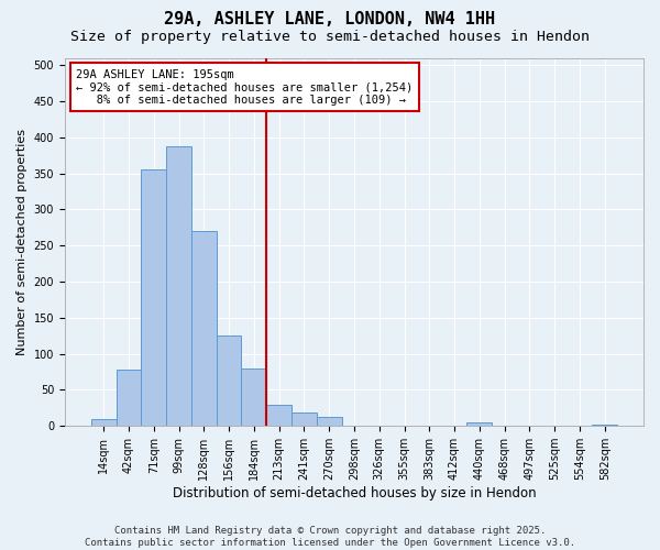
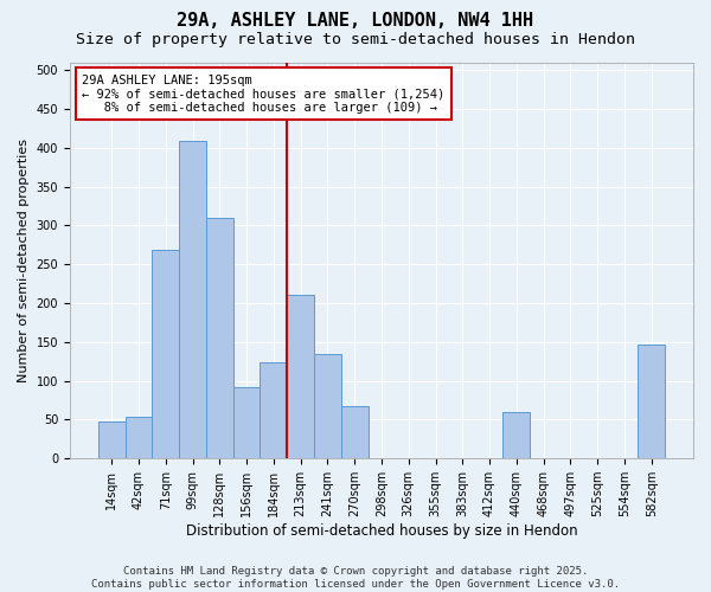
14sqm: 10 -> 48
42sqm: 78 -> 54
71sqm: 355 -> 268
99sqm: 388 -> 408
128sqm: 270 -> 310
156sqm: 125 -> 92
184sqm: 80 -> 124
213sqm: 30 -> 210
241sqm: 18 -> 134
270sqm: 13 -> 68
440sqm: 5 -> 60
582sqm: 2 -> 146
